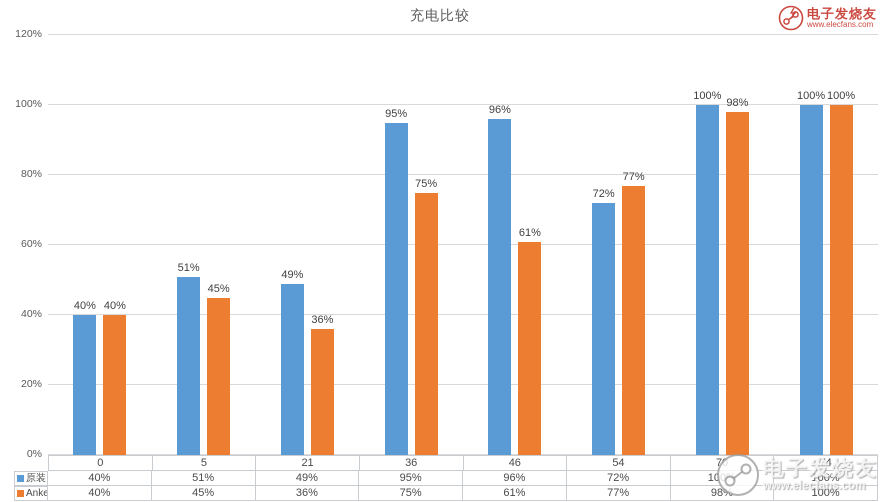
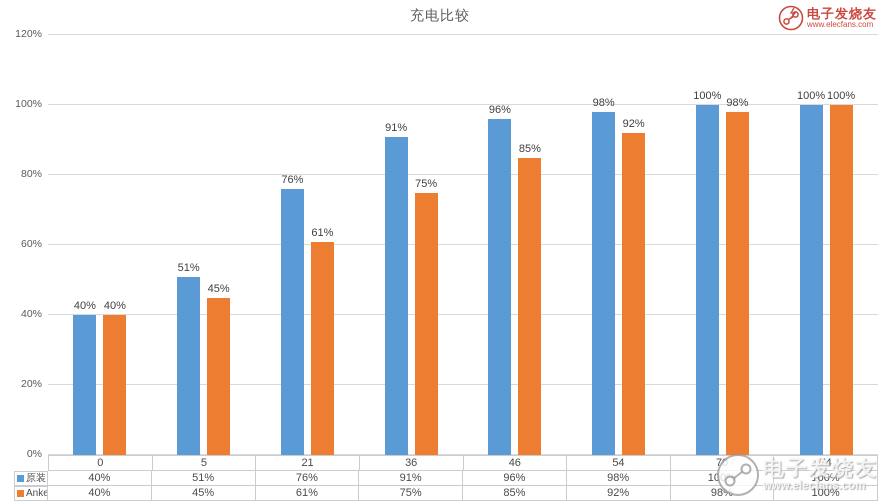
原装/21: 49% -> 76%
Anker/21: 36% -> 61%
原装/36: 95% -> 91%
Anker/46: 61% -> 85%
原装/54: 72% -> 98%
Anker/54: 77% -> 92%
